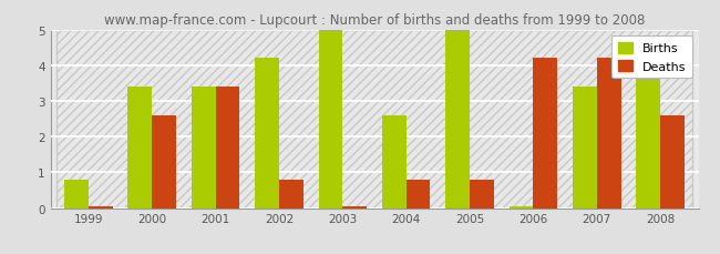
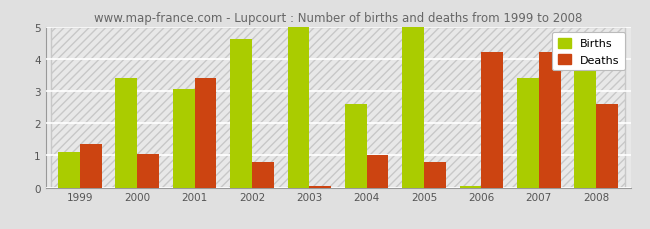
Births/1999: 0.80 -> 1.10
Deaths/1999: 0.04 -> 1.35
Deaths/2000: 2.60 -> 1.05
Births/2001: 3.40 -> 3.05
Births/2002: 4.20 -> 4.60
Deaths/2004: 0.80 -> 1.00
